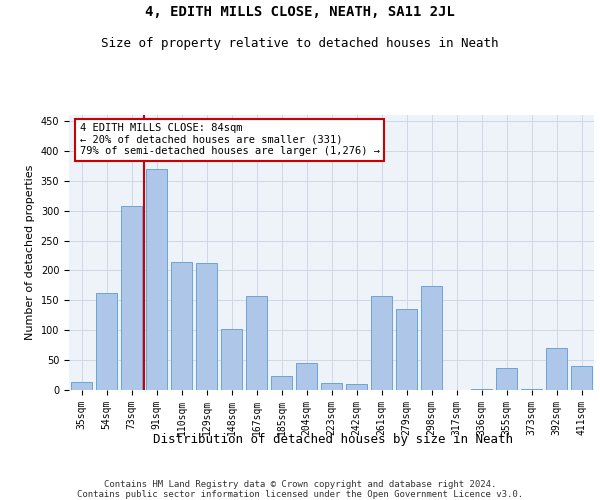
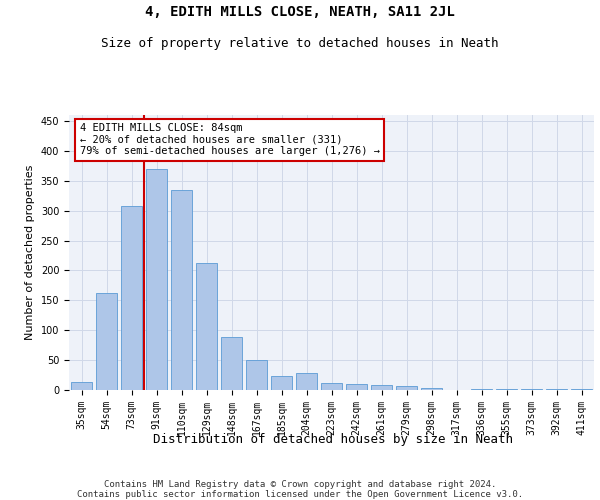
110sqm: 214 -> 335
148sqm: 102 -> 88
167sqm: 158 -> 51
204sqm: 46 -> 28
261sqm: 158 -> 8
279sqm: 136 -> 6
298sqm: 174 -> 3
355sqm: 36 -> 1
392sqm: 70 -> 1
411sqm: 40 -> 1
